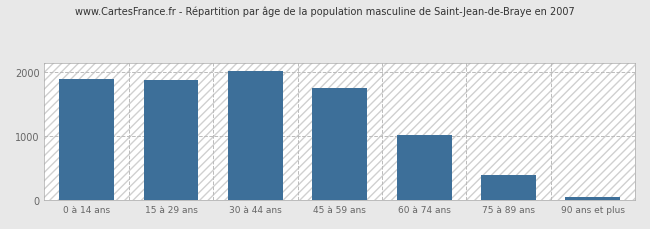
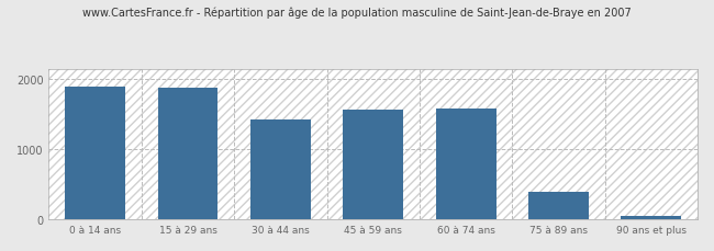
30 à 44 ans: 2020 -> 1420
45 à 59 ans: 1750 -> 1560
60 à 74 ans: 1010 -> 1580
